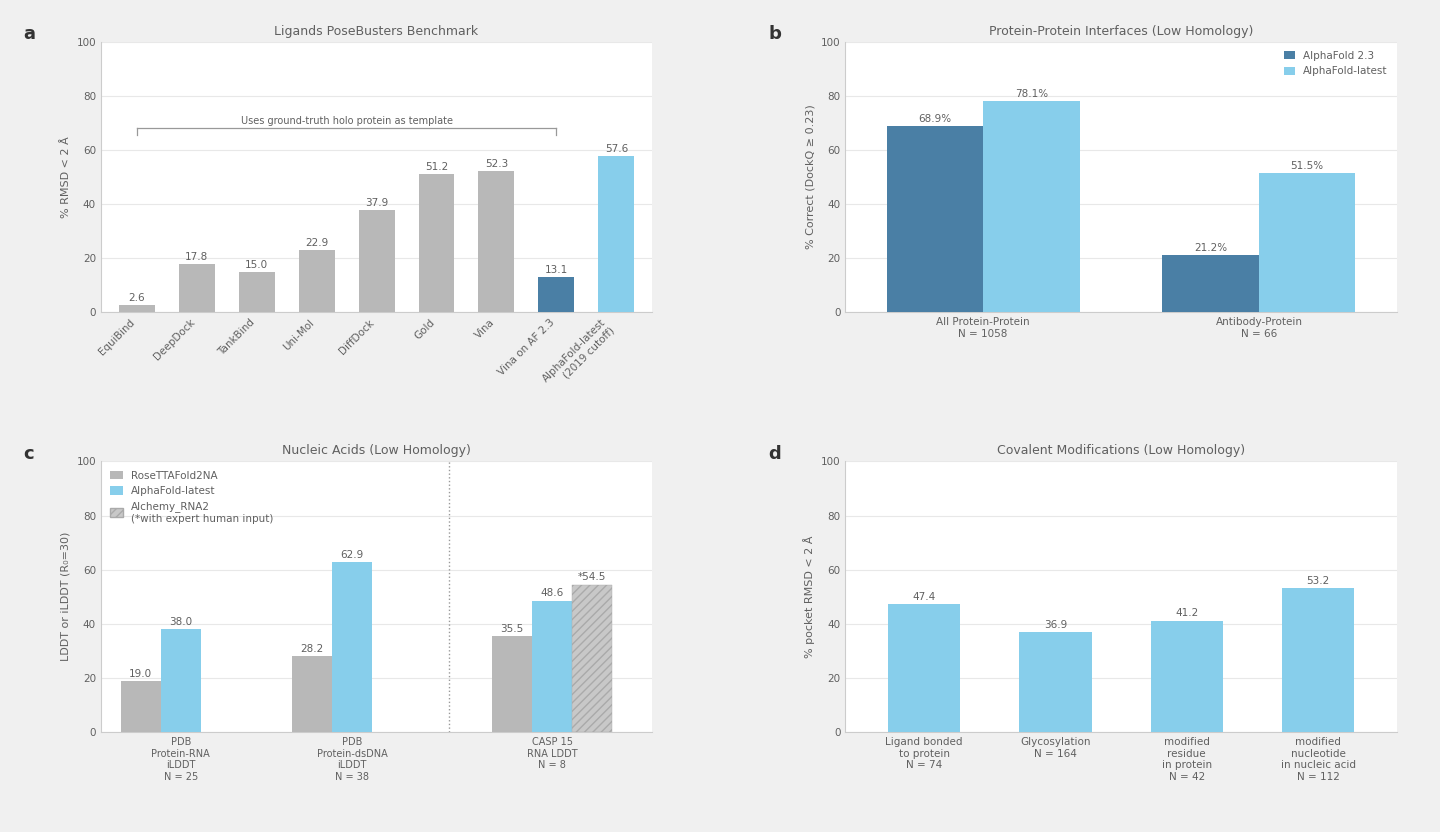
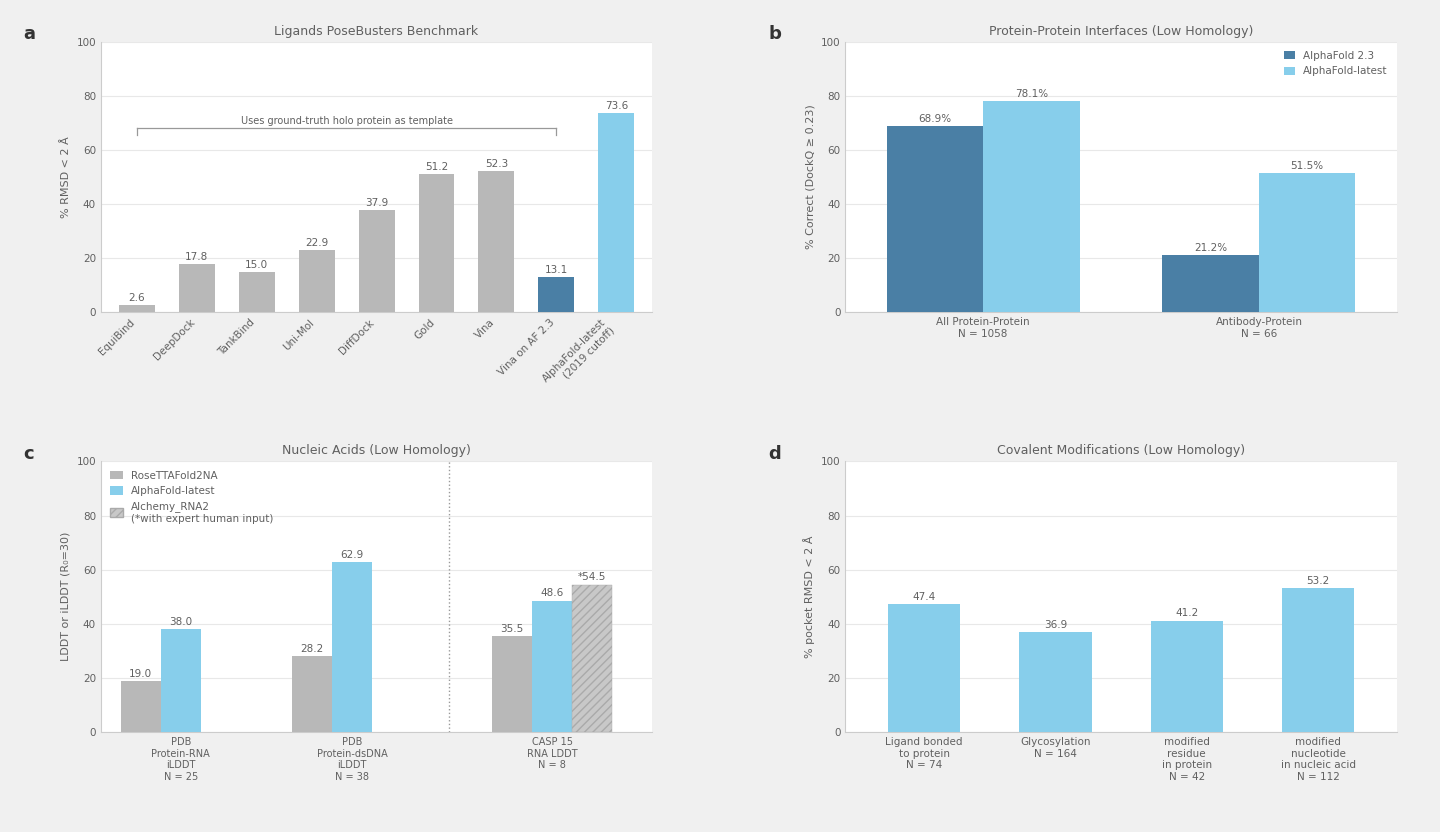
Ligands PoseBusters Benchmark/AlphaFold-latest (2019 cutoff): 57.6 -> 73.6
